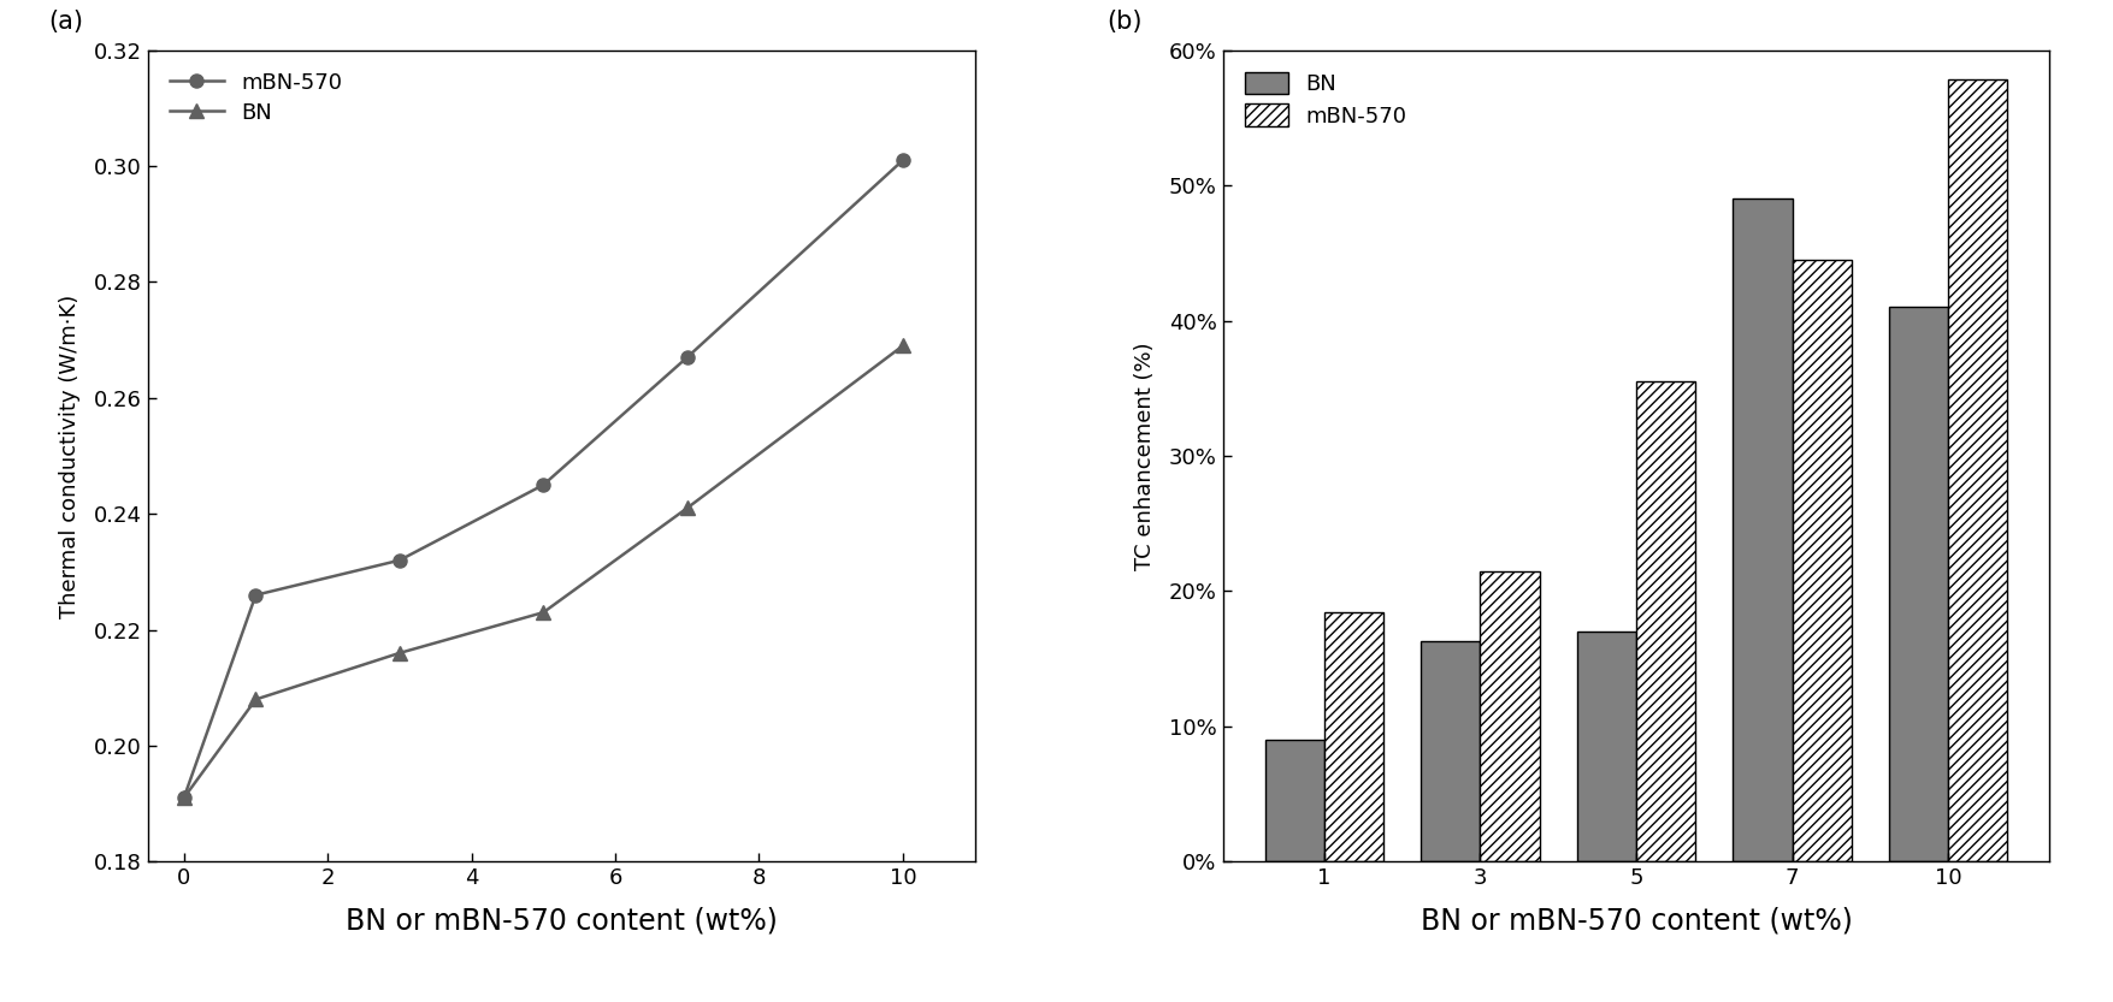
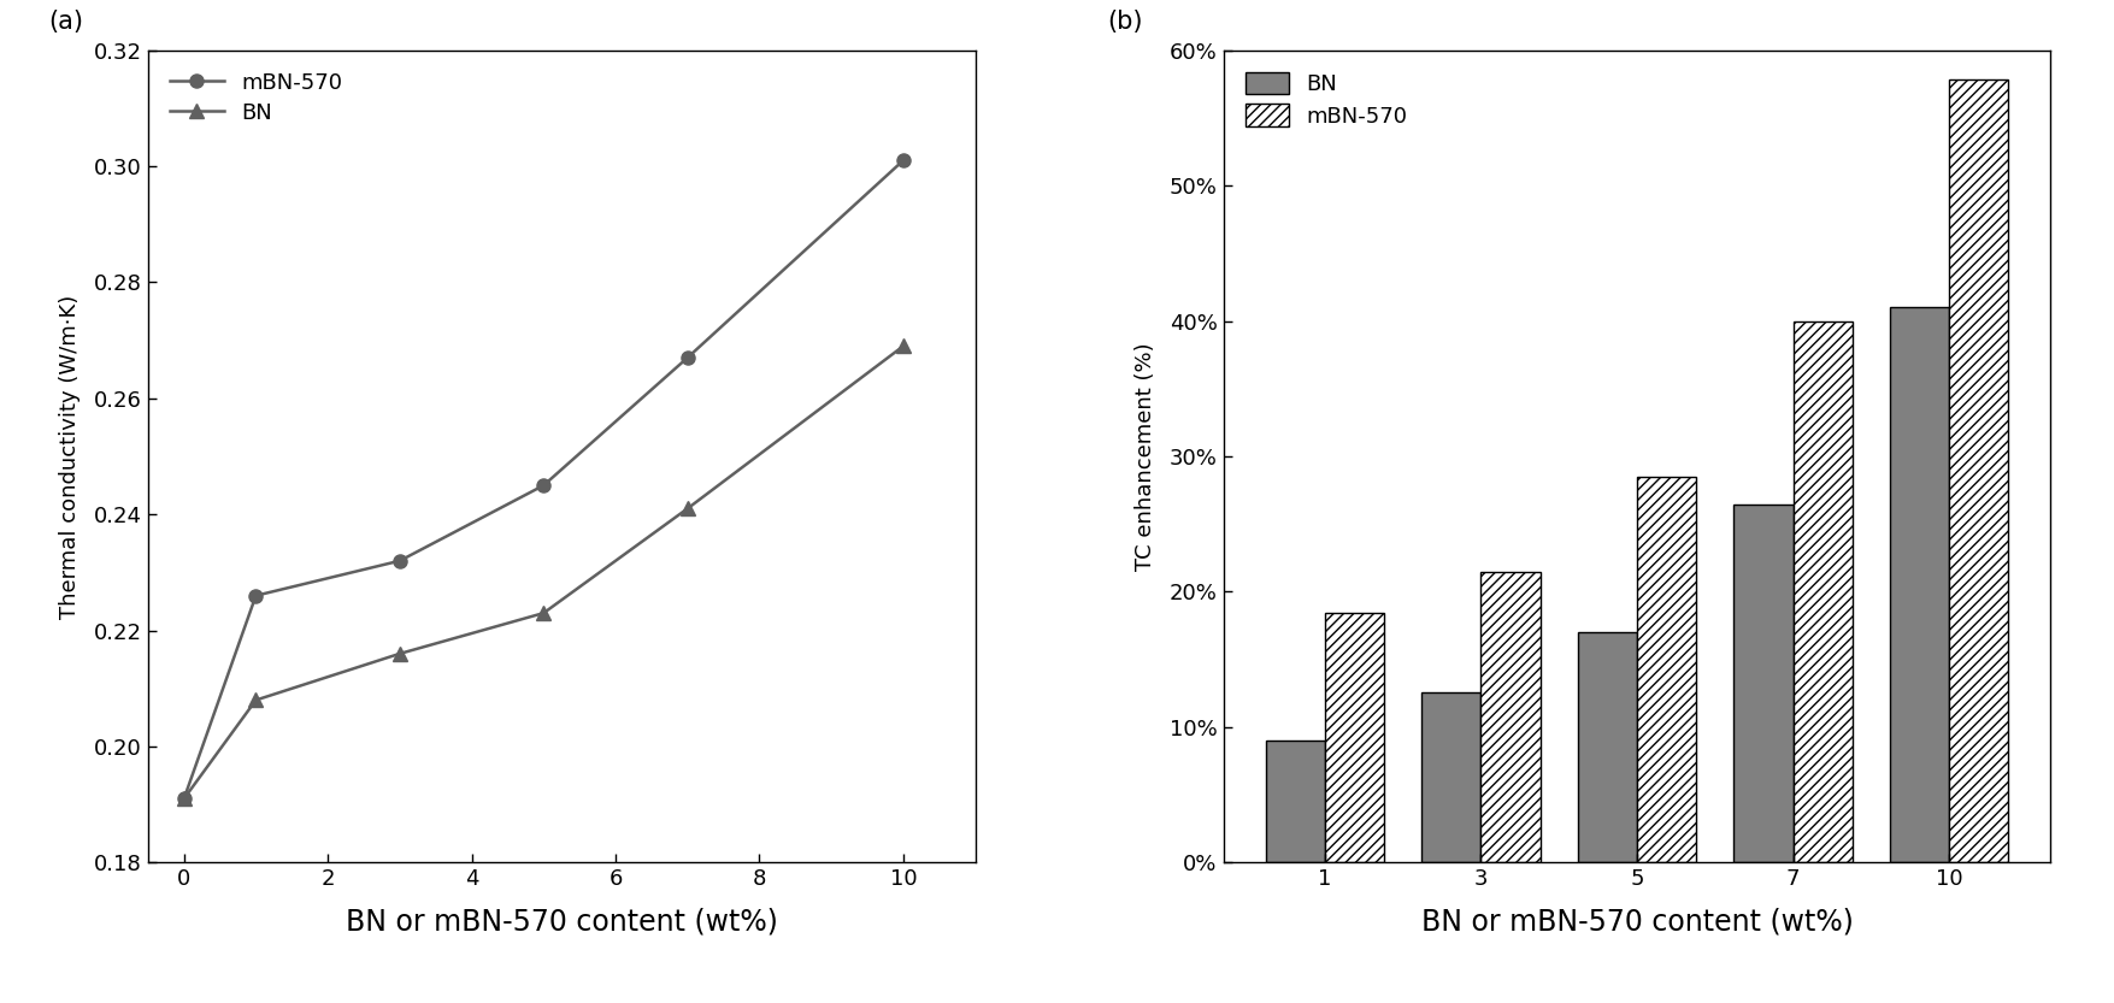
BN/3: 16.3% -> 12.6%
mBN-570/5: 35.5% -> 28.5%
BN/7: 49.0% -> 26.4%
mBN-570/7: 44.5% -> 40.0%
